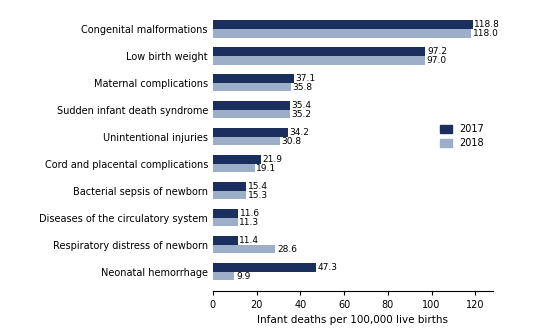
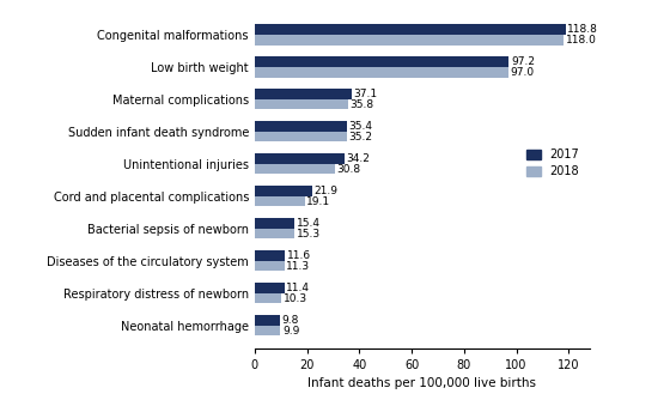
2018/Respiratory distress of newborn: 28.6 -> 10.3
2017/Neonatal hemorrhage: 47.3 -> 9.8
